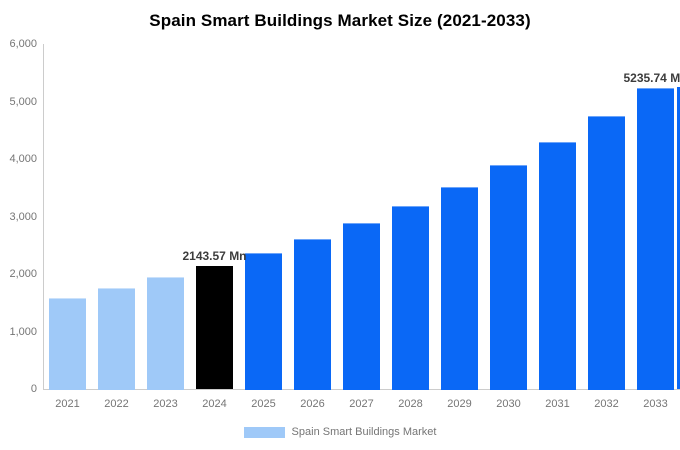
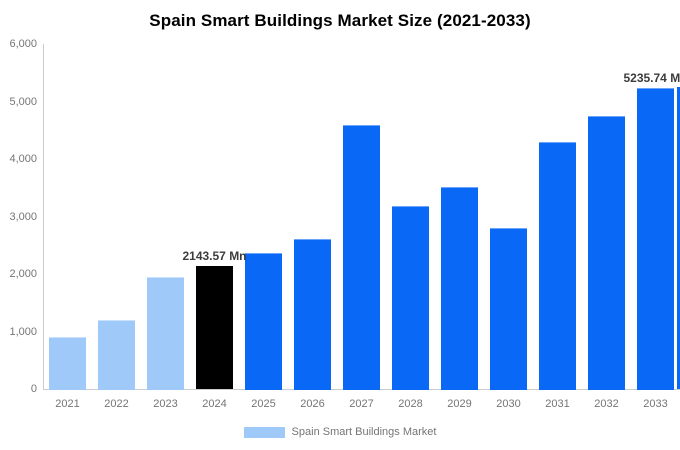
2021: 1600 -> 900
2022: 1800 -> 1200
2027: 2900 -> 4600
2030: 3900 -> 2800
